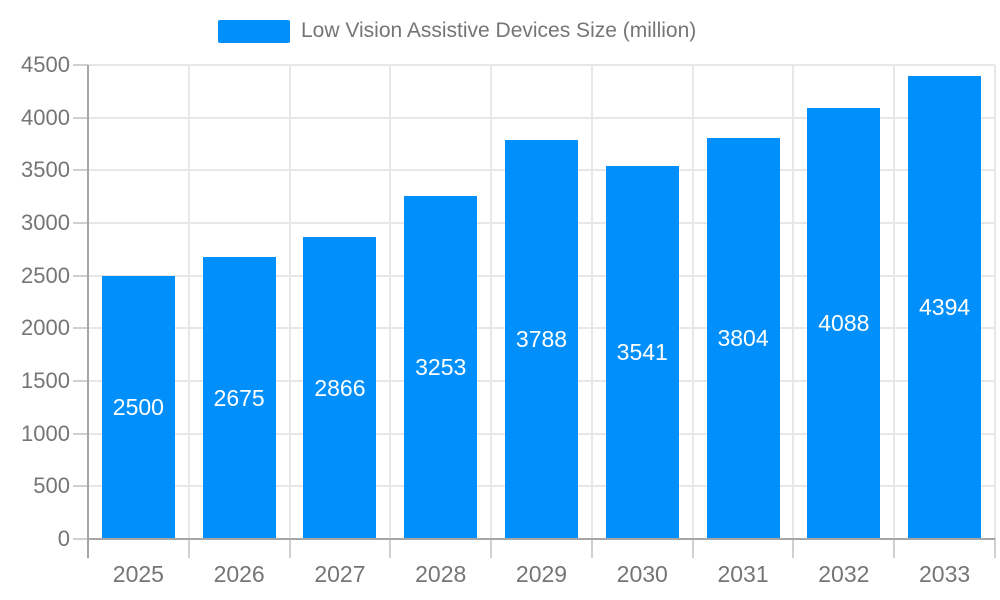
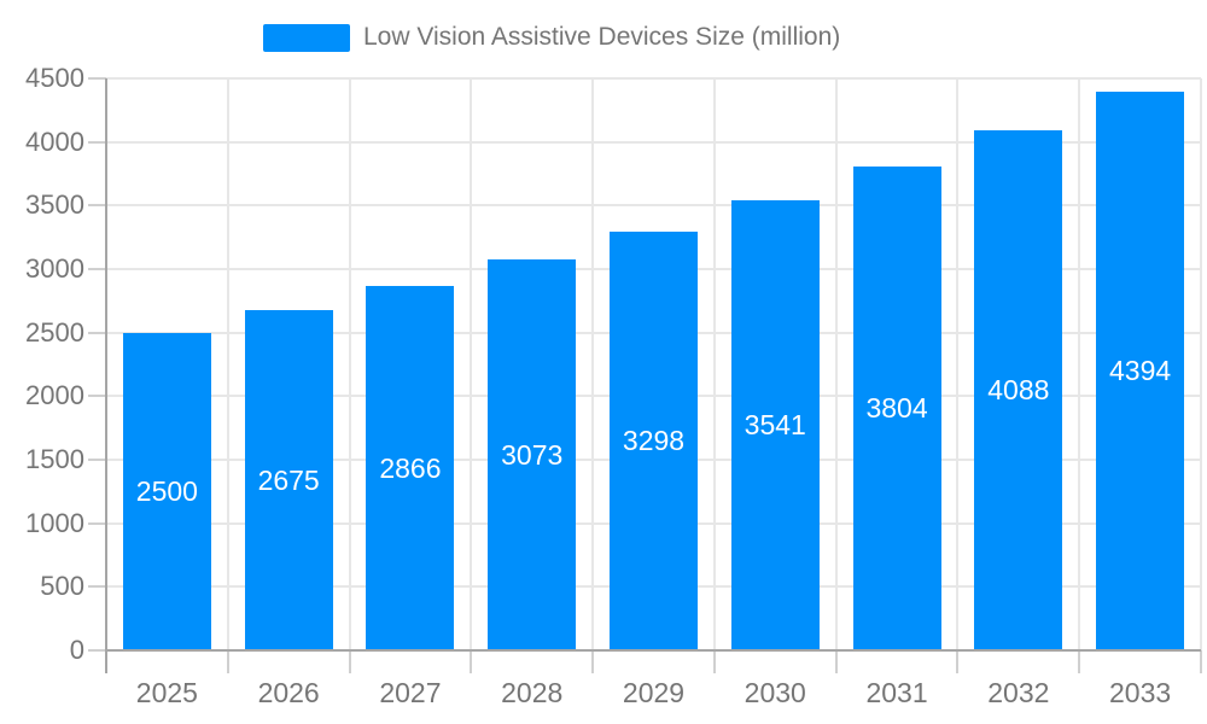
2028: 3253 -> 3073
2029: 3788 -> 3298
